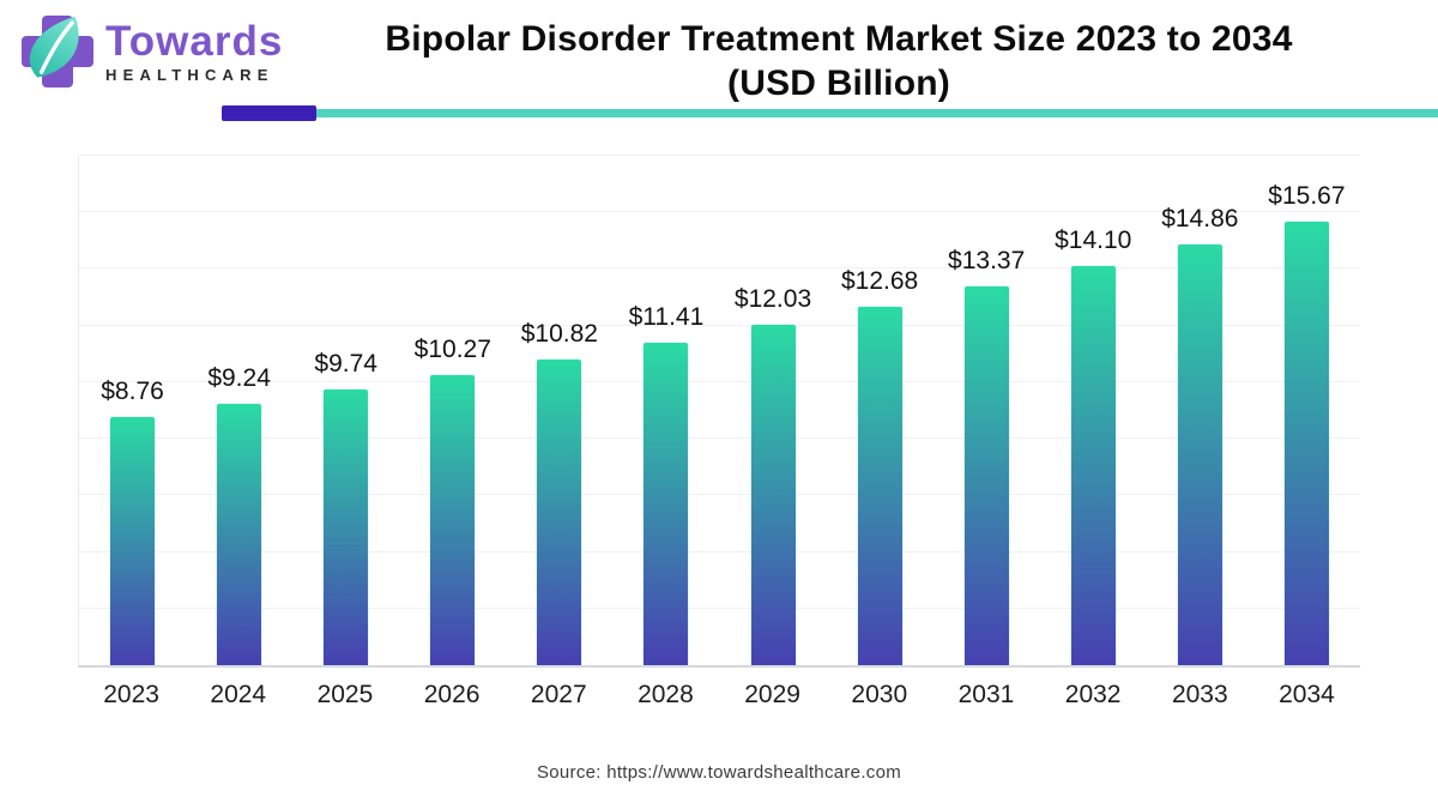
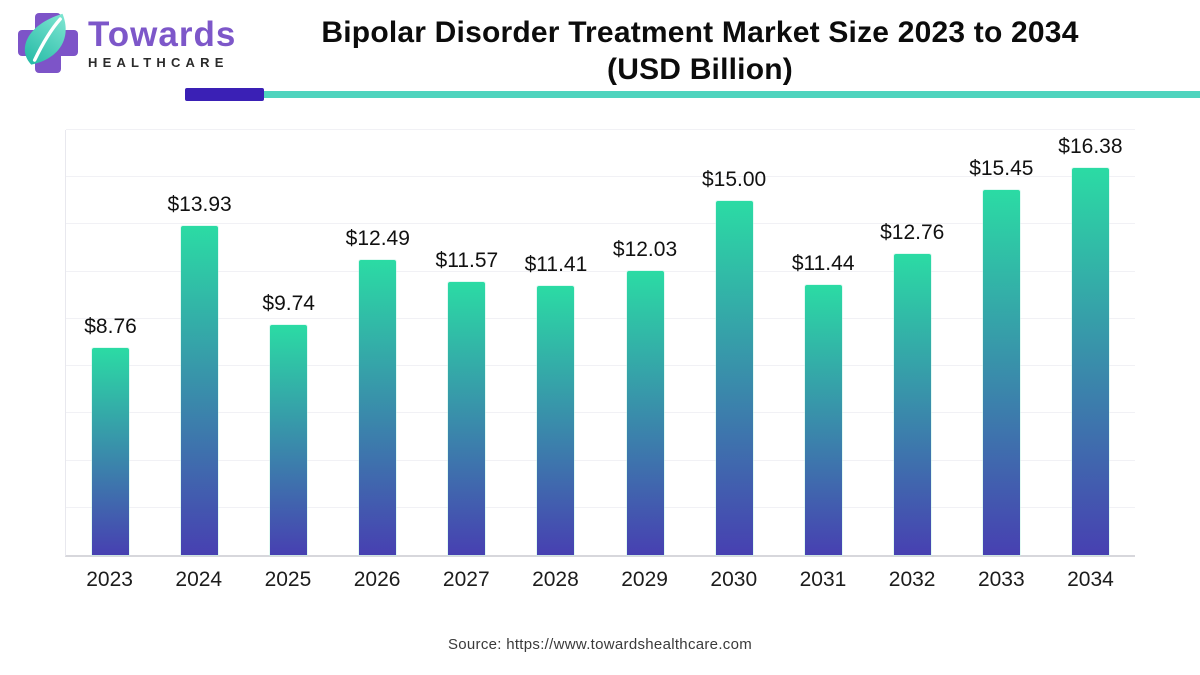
2024: $9.24 -> $13.93
2026: $10.27 -> $12.49
2027: $10.82 -> $11.57
2030: $12.68 -> $15.00
2031: $13.37 -> $11.44
2032: $14.10 -> $12.76
2033: $14.86 -> $15.45
2034: $15.67 -> $16.38
